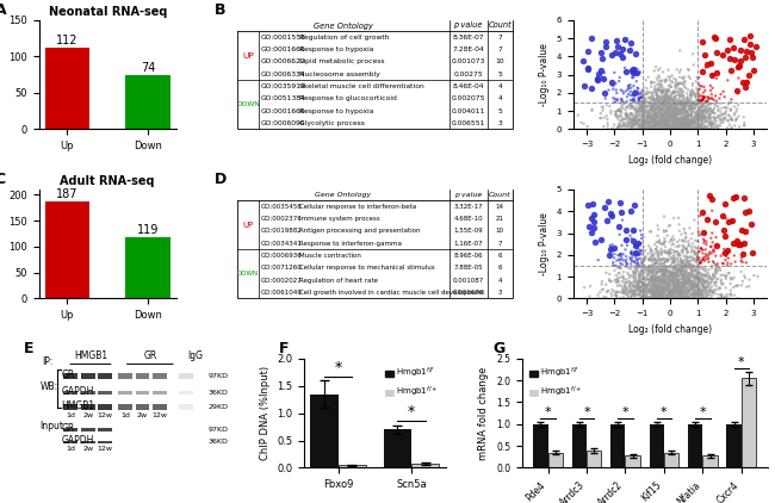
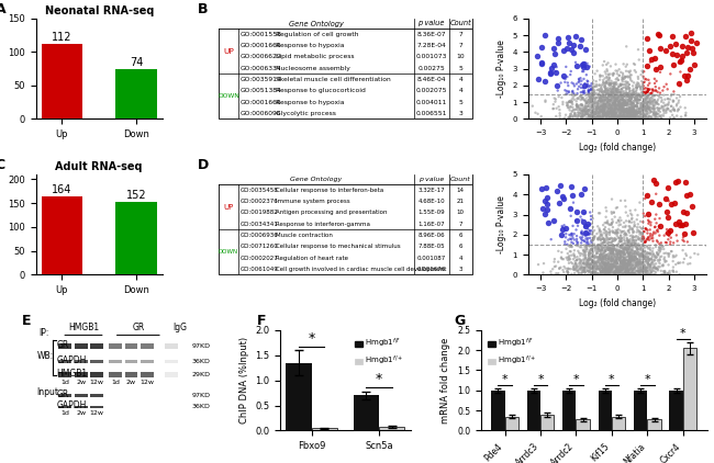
Adult RNA-seq/Up: 187 -> 164
Adult RNA-seq/Down: 119 -> 152
